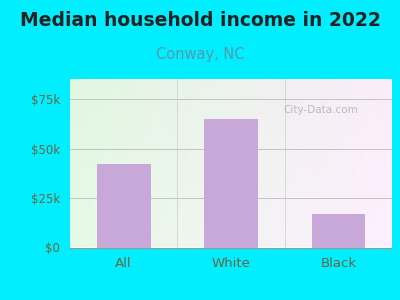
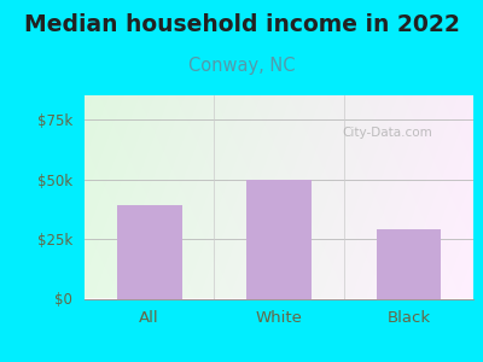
All: $42k -> $39k
White: $65k -> $50k
Black: $17k -> $29k
